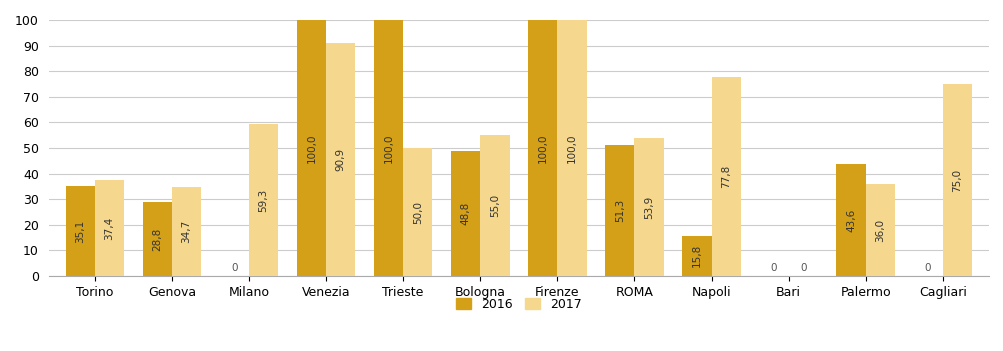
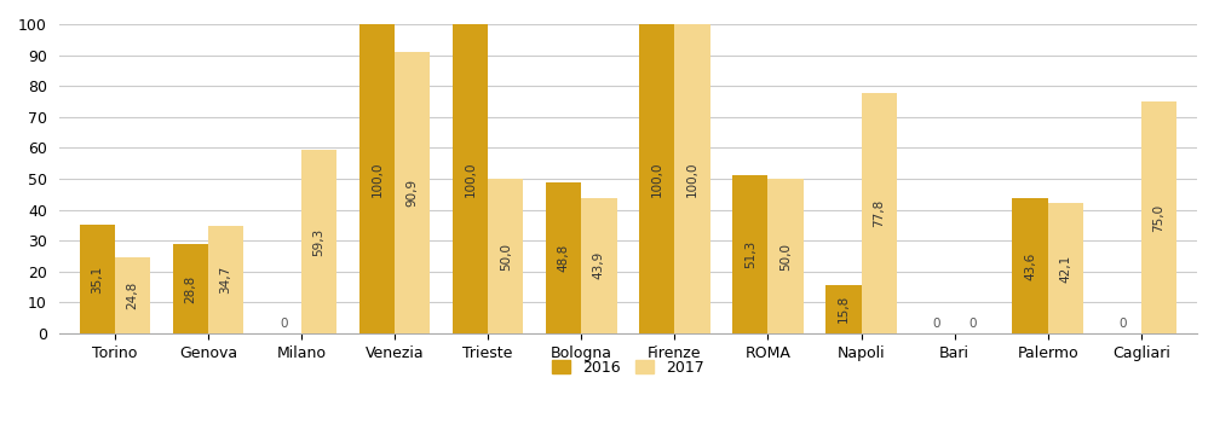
2017/Torino: 37,4 -> 24,8
2017/Bologna: 55,0 -> 43,9
2017/ROMA: 53,9 -> 50,0
2017/Palermo: 36,0 -> 42,1
